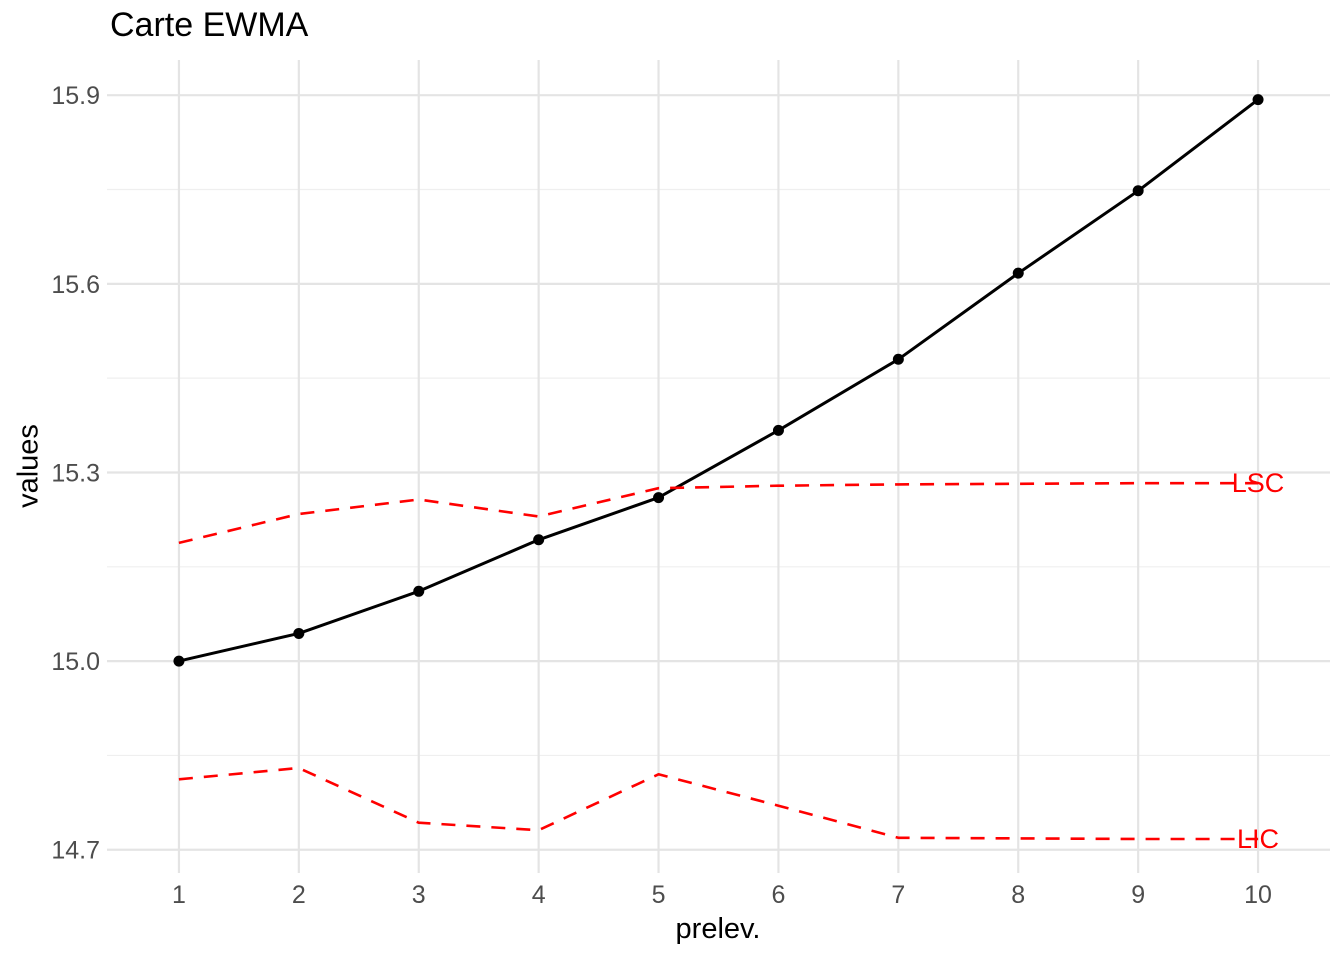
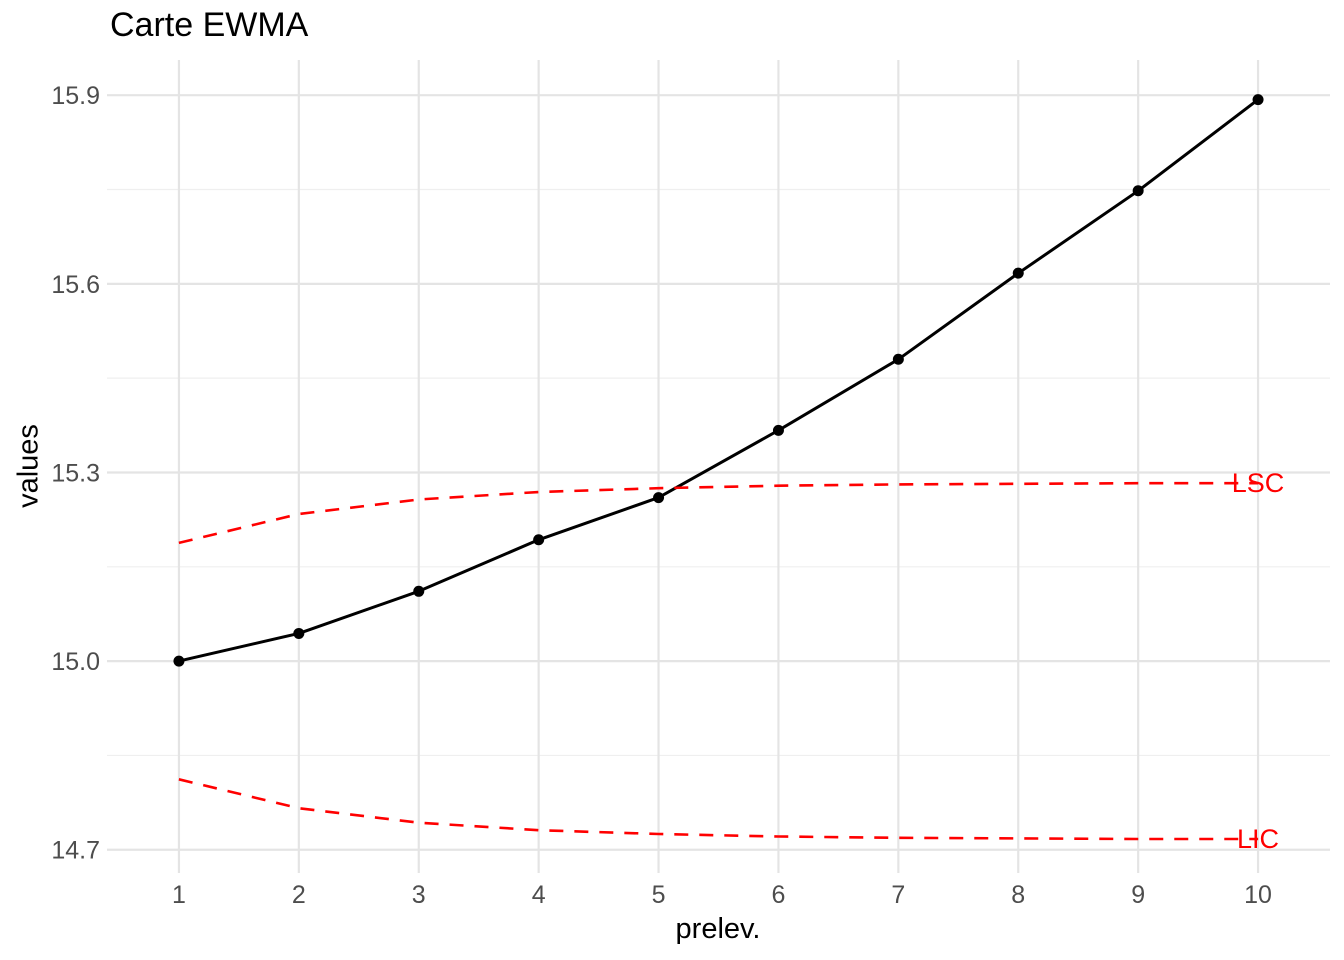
LIC/2: 14.83 -> 14.77
LSC/4: 15.23 -> 15.27
LIC/5: 14.82 -> 14.72
LIC/6: 14.77 -> 14.72
